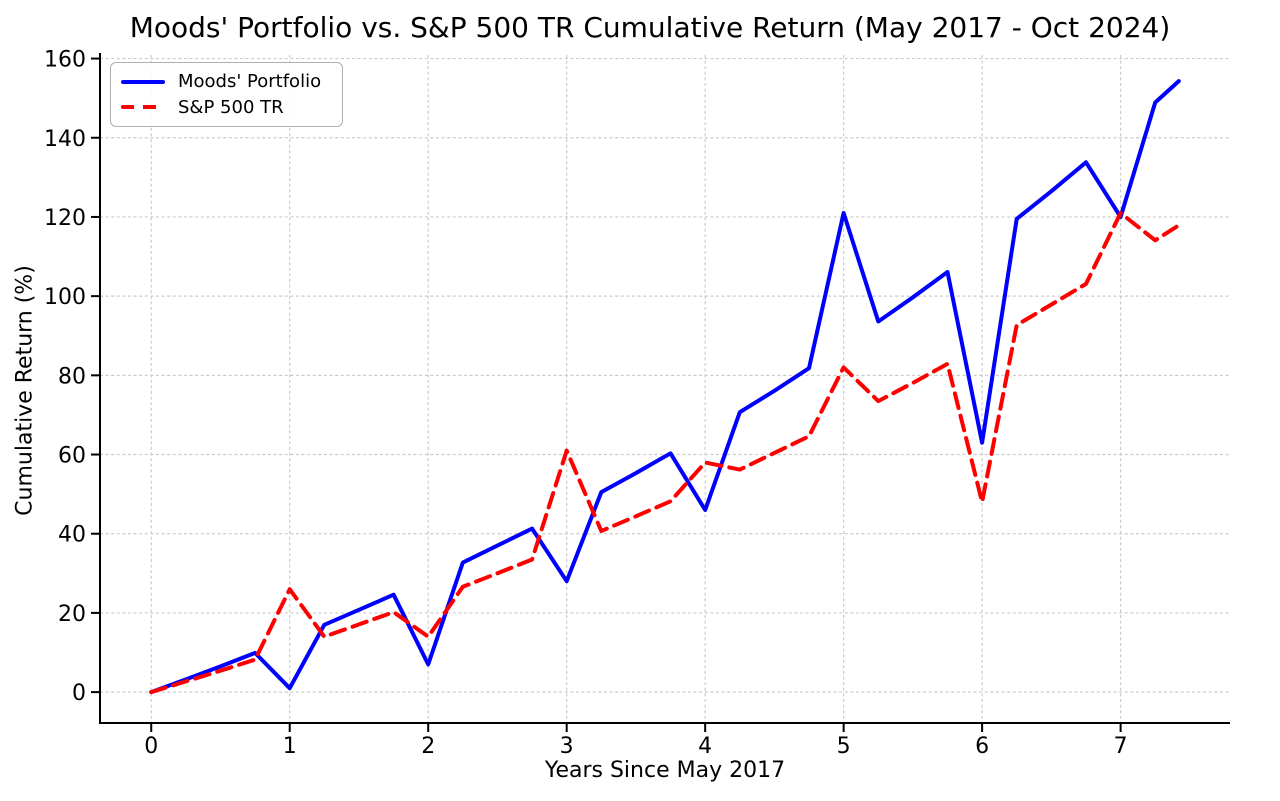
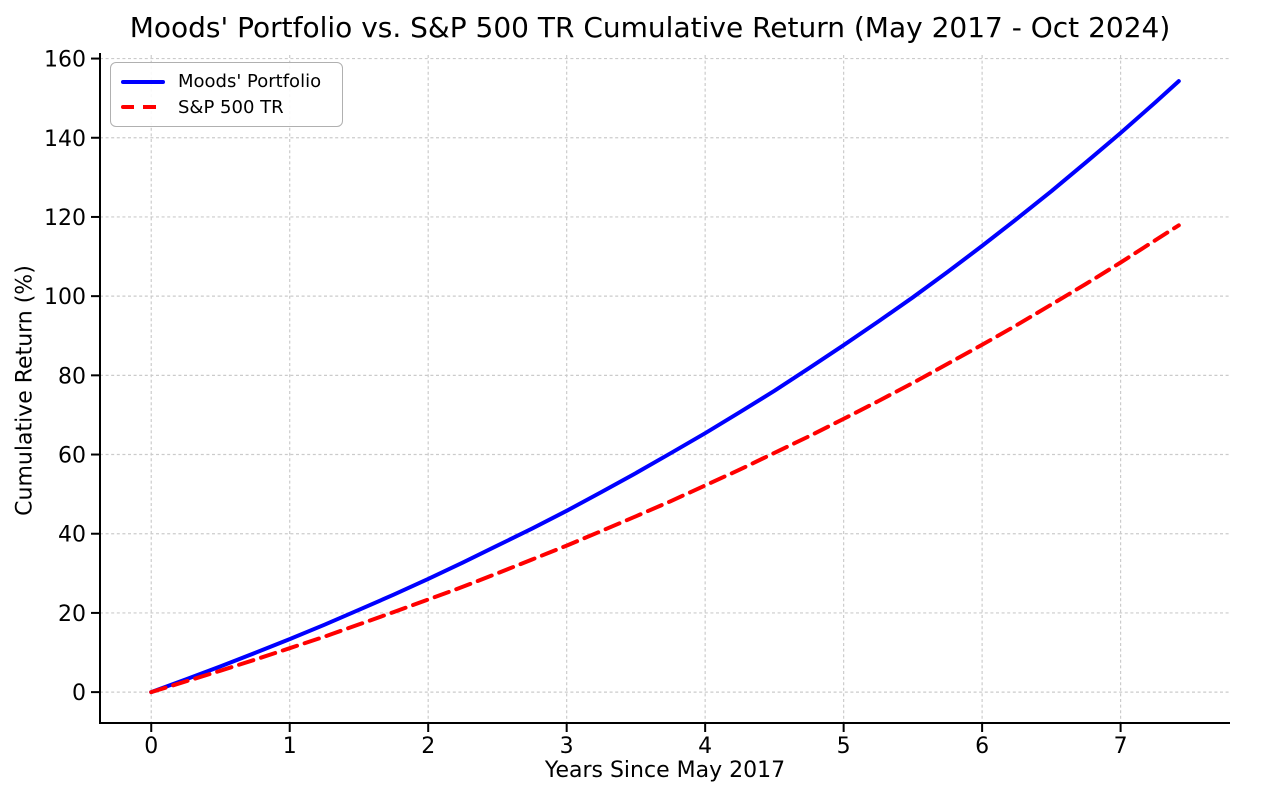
Moods' Portfolio/1: 1 -> 13
S&P 500 TR/1: 26 -> 11
Moods' Portfolio/2: 7 -> 29
S&P 500 TR/2: 14 -> 23
Moods' Portfolio/3: 28 -> 46
S&P 500 TR/3: 61 -> 37
Moods' Portfolio/4: 46 -> 65
S&P 500 TR/4: 58 -> 52
Moods' Portfolio/5: 121 -> 88
S&P 500 TR/5: 82 -> 69
Moods' Portfolio/6: 63 -> 113
S&P 500 TR/6: 48 -> 88
Moods' Portfolio/7: 120 -> 141
S&P 500 TR/7: 121 -> 108
